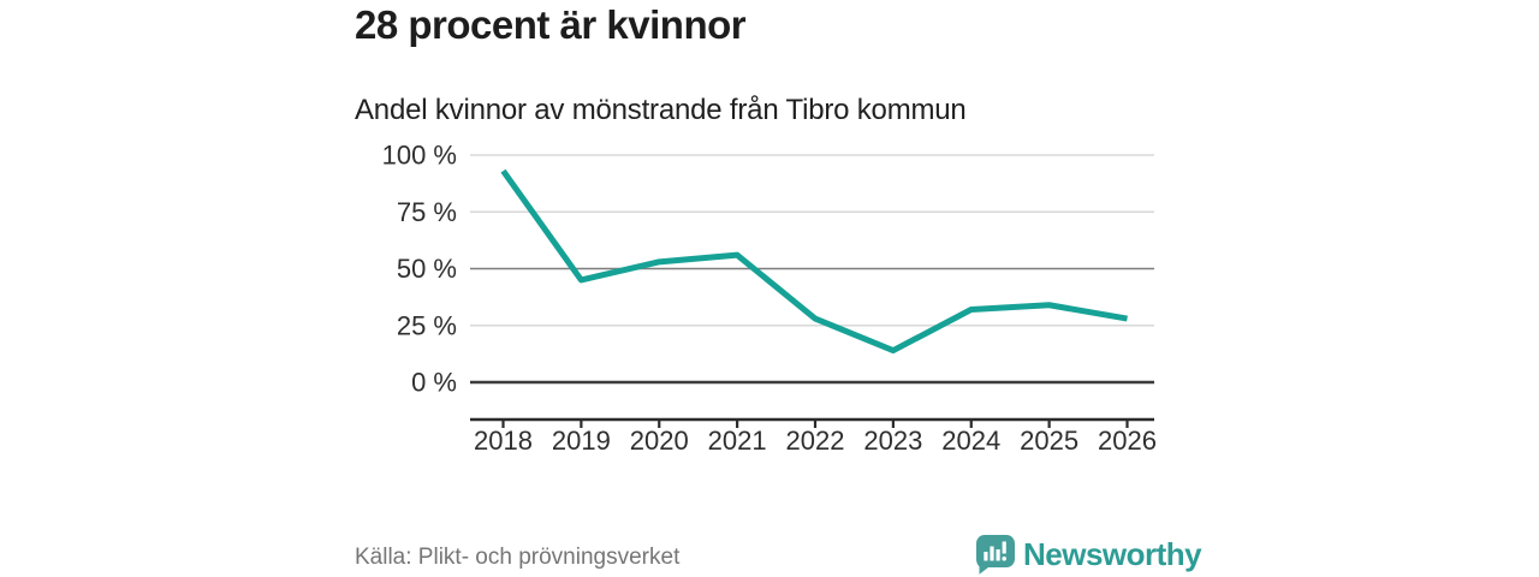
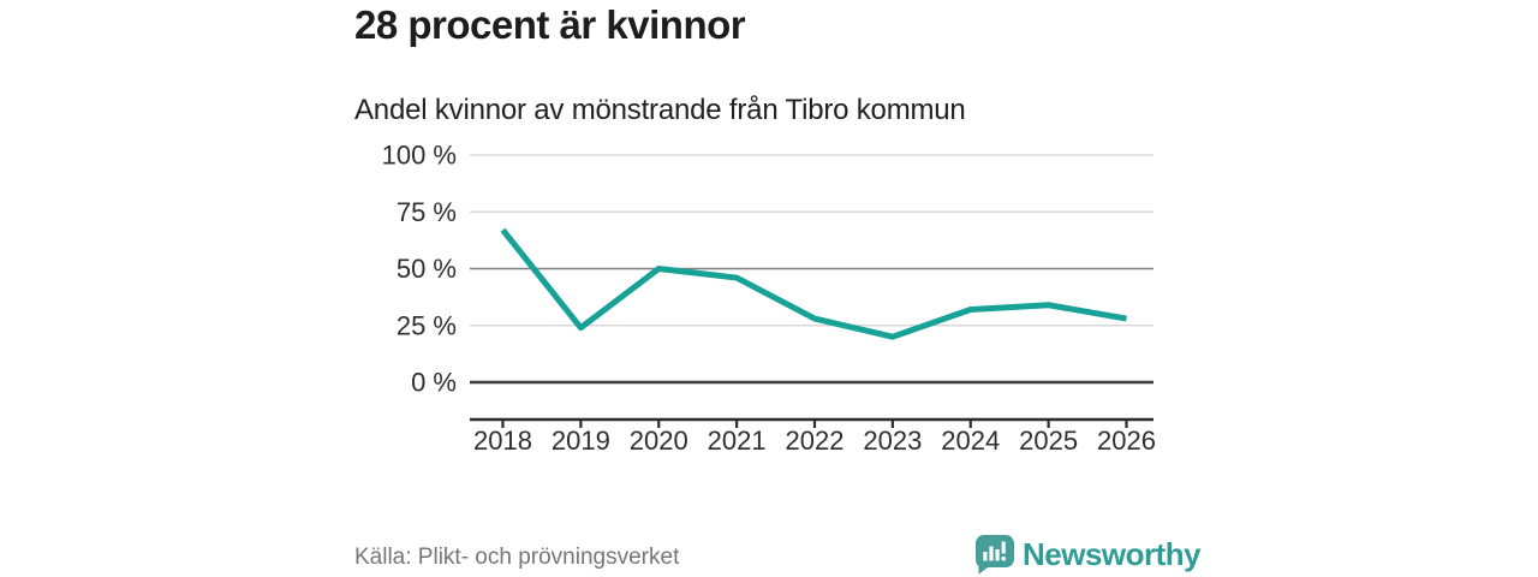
2018: 93% -> 67%
2019: 45% -> 24%
2020: 53% -> 50%
2021: 56% -> 46%
2023: 14% -> 20%
